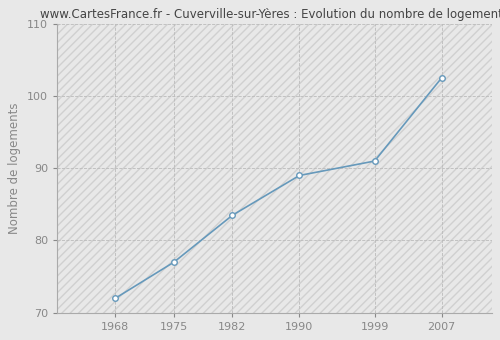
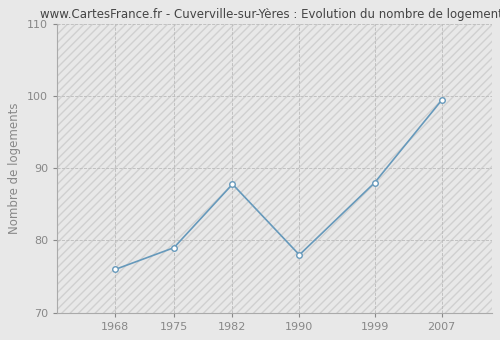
1968: 72.0 -> 76.0
1975: 77.0 -> 79.0
1982: 83.5 -> 87.8
1990: 89.0 -> 78.0
1999: 91.0 -> 88.0
2007: 102.5 -> 99.4
